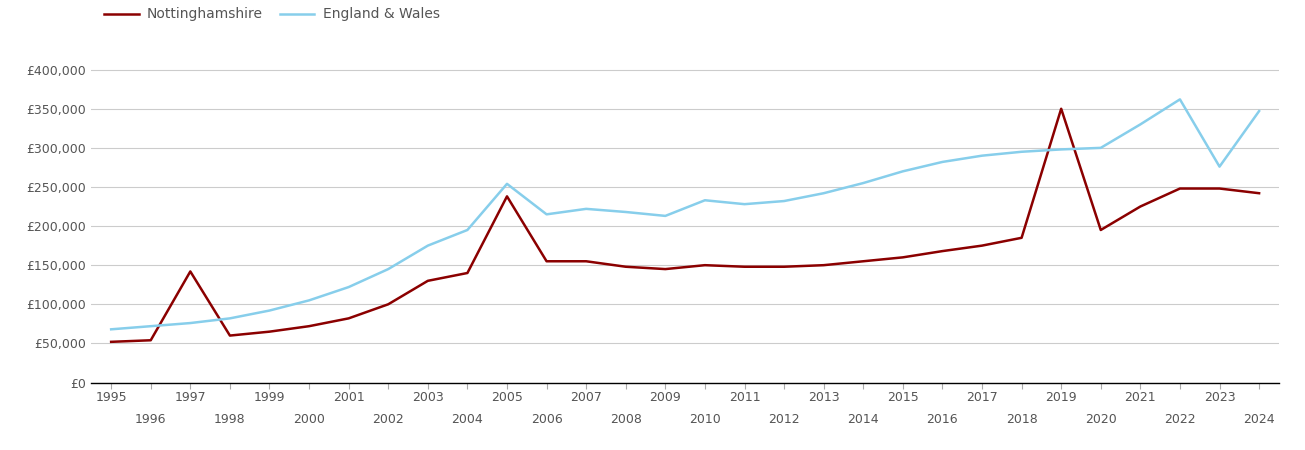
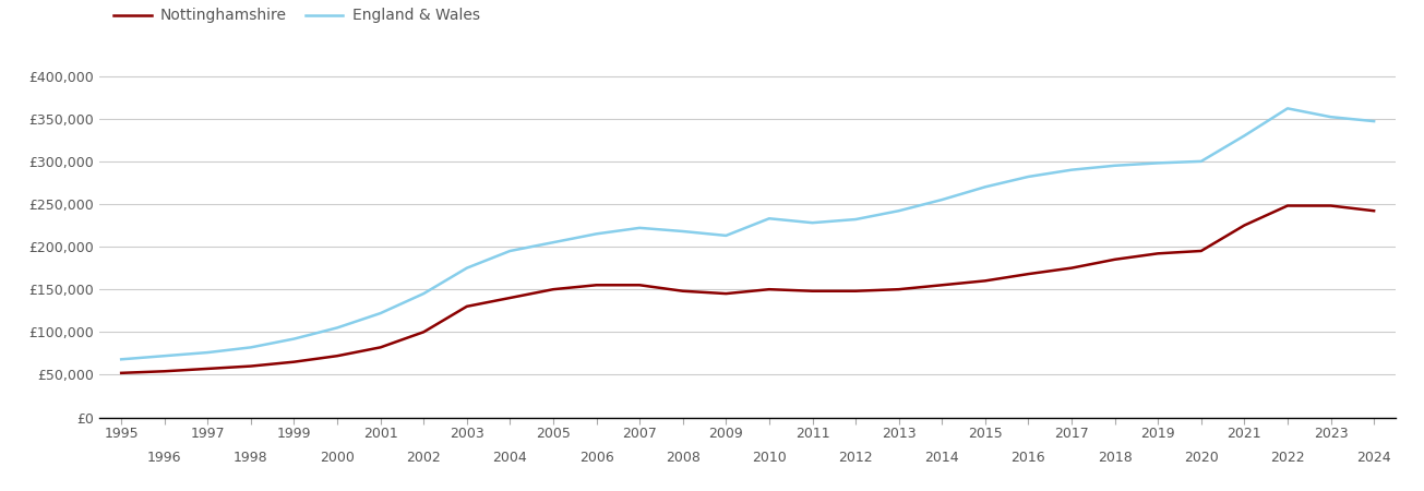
Nottinghamshire/1997: £142,000 -> £57,000
Nottinghamshire/2005: £238,000 -> £150,000
England & Wales/2005: £254,000 -> £205,000
Nottinghamshire/2019: £350,000 -> £192,000
England & Wales/2023: £276,000 -> £352,000
